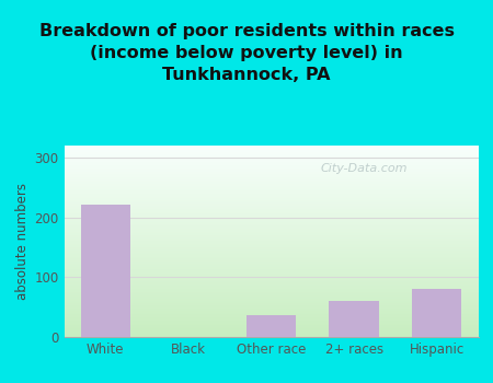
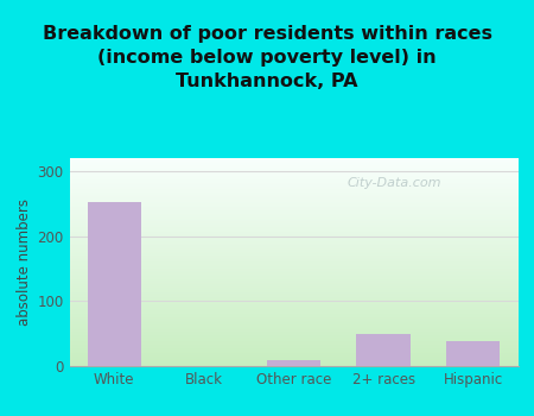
White: 222 -> 253
Other race: 36 -> 10
2+ races: 60 -> 50
Hispanic: 80 -> 38
